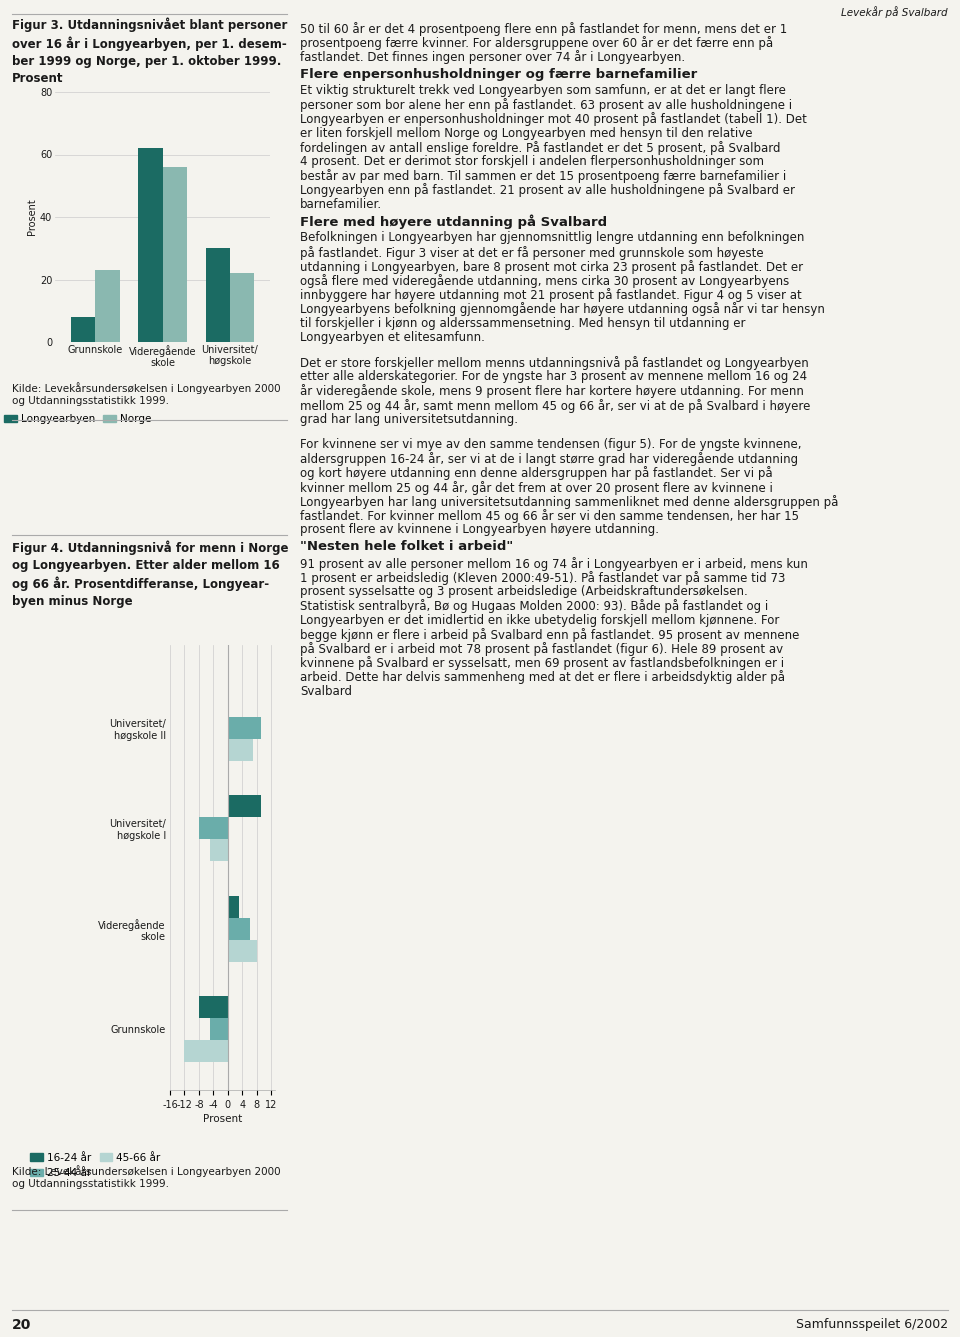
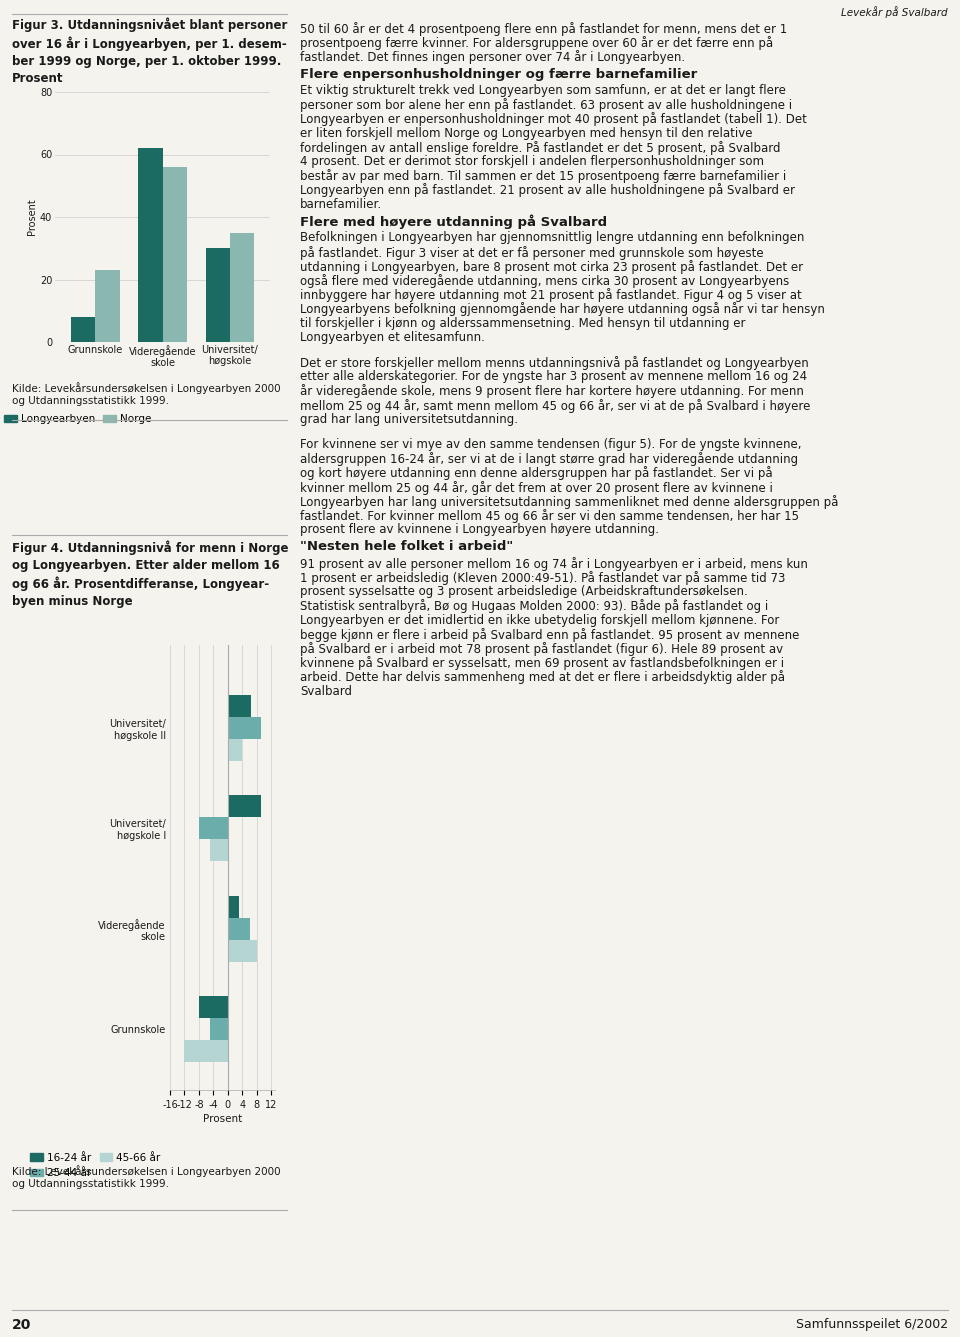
Norge/Universitet/ høgskole: 22 -> 35
16-24 år/Universitet/ høgskole II: 0.3 -> 6.5
45-66 år/Universitet/ høgskole II: 7 -> 4
